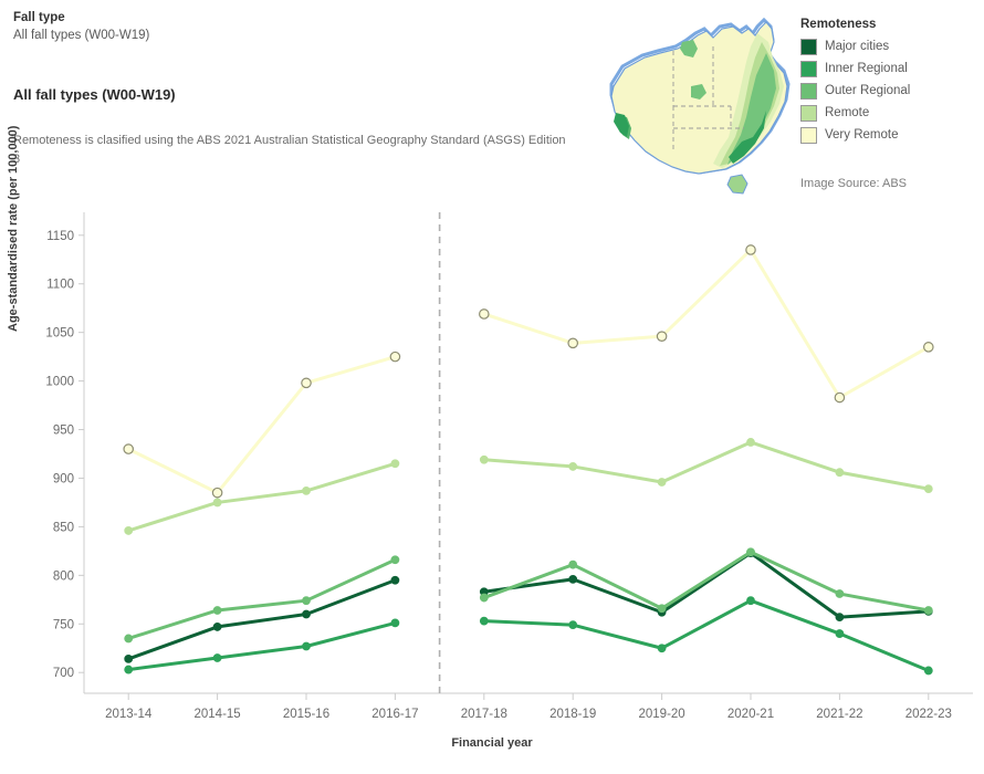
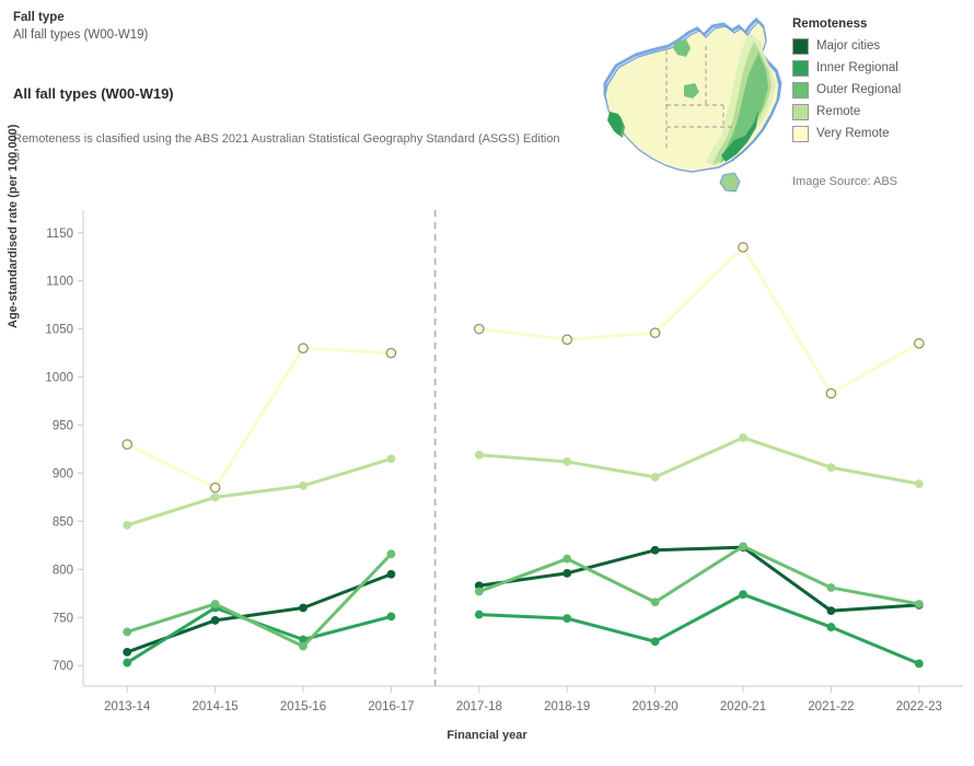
Inner Regional/2014-15: 720 -> 760
Outer Regional/2015-16: 770 -> 720
Very Remote/2015-16: 1000 -> 1030
Very Remote/2017-18: 1070 -> 1050
Major cities/2019-20: 760 -> 820
